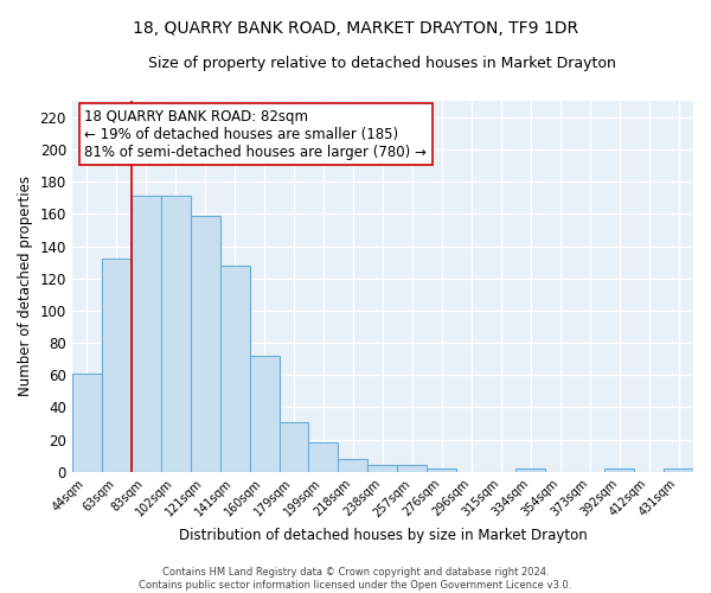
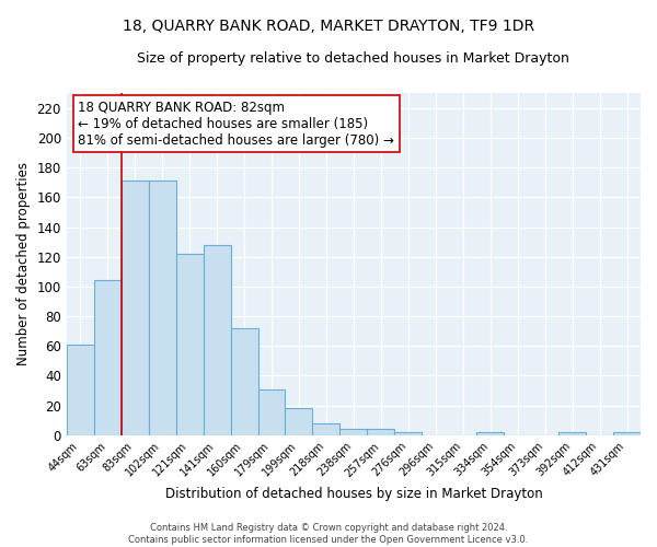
63sqm: 132 -> 104
121sqm: 159 -> 122
